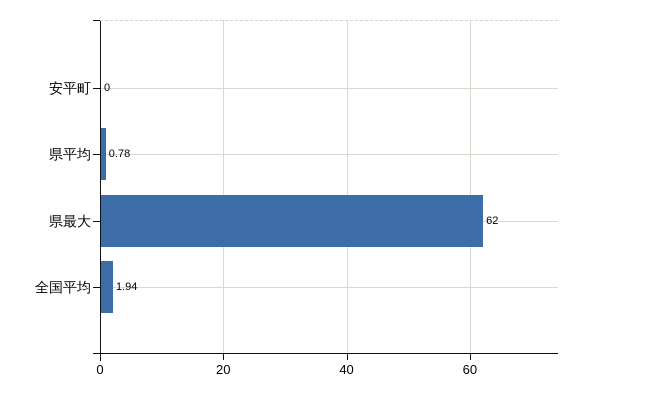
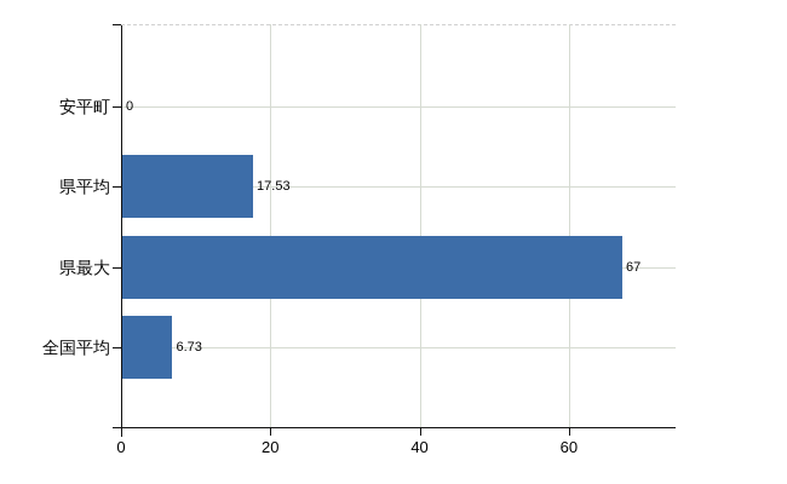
県平均: 0.78 -> 17.53
県最大: 62 -> 67
全国平均: 1.94 -> 6.73
